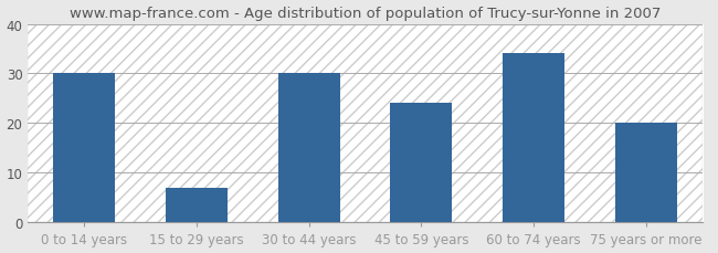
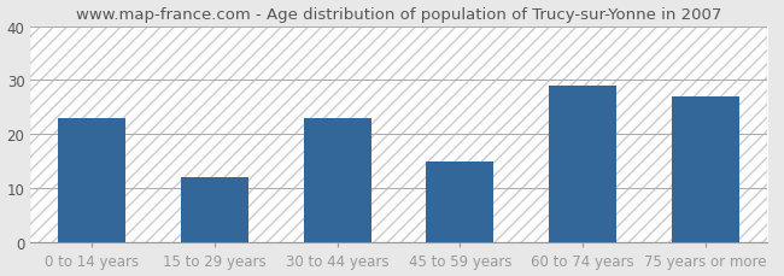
0 to 14 years: 30 -> 23
15 to 29 years: 7 -> 12
30 to 44 years: 30 -> 23
45 to 59 years: 24 -> 15
60 to 74 years: 34 -> 29
75 years or more: 20 -> 27
